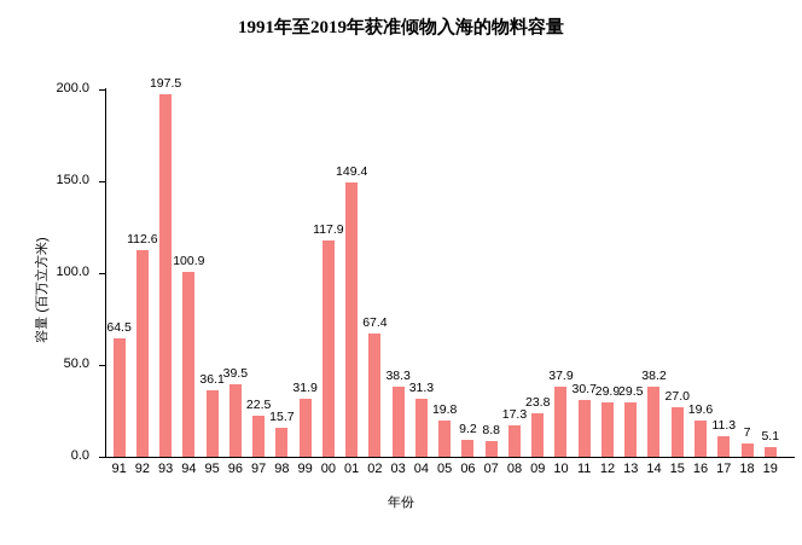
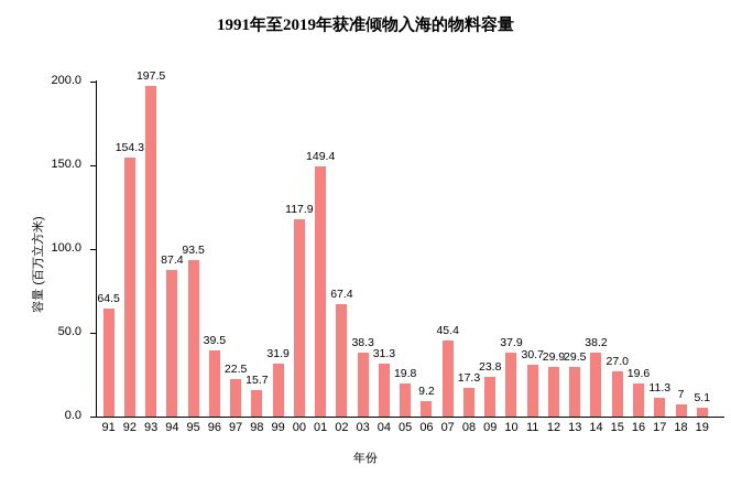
92: 112.6 -> 154.3
94: 100.9 -> 87.4
95: 36.1 -> 93.5
07: 8.8 -> 45.4
